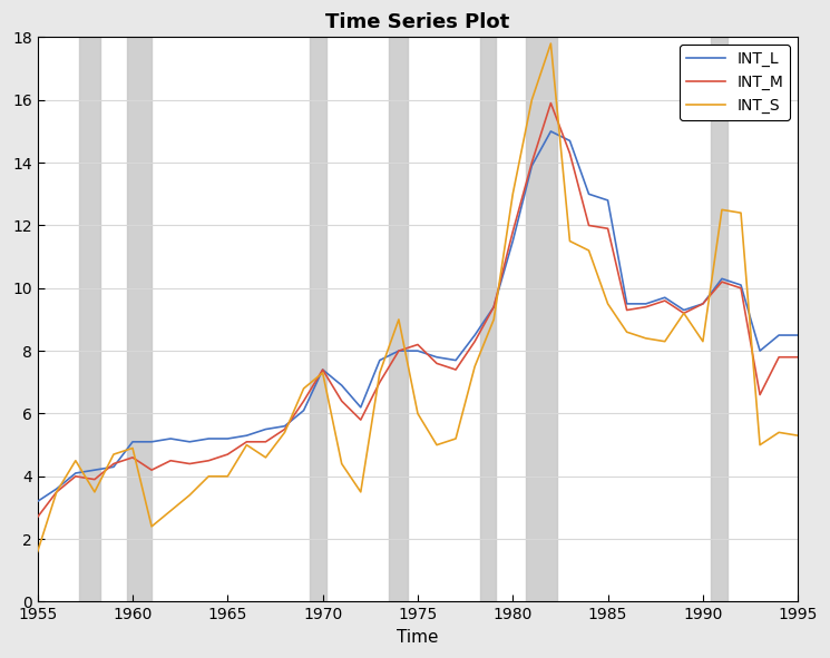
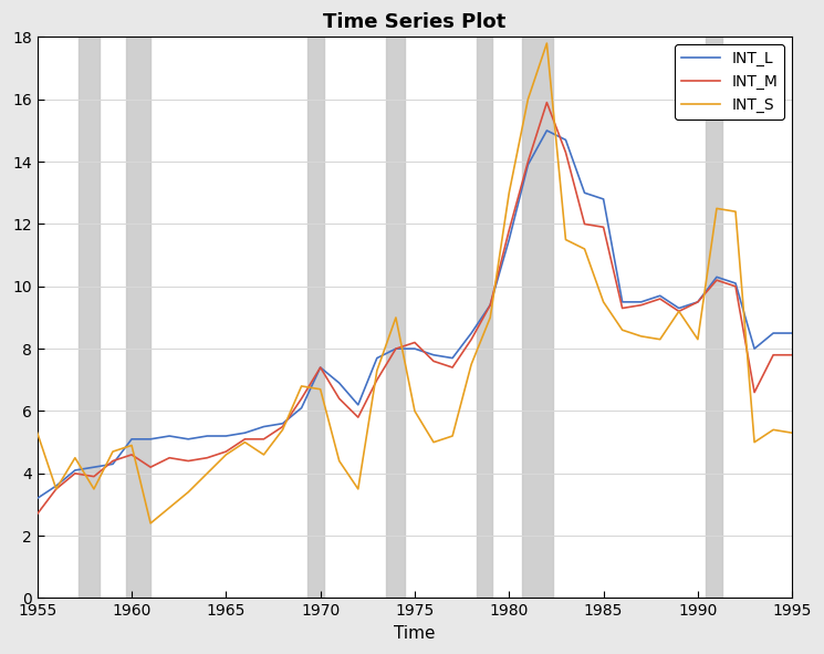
INT_S/1955: 1.6 -> 5.3
INT_S/1965: 4.0 -> 4.6
INT_S/1970: 7.3 -> 6.7
